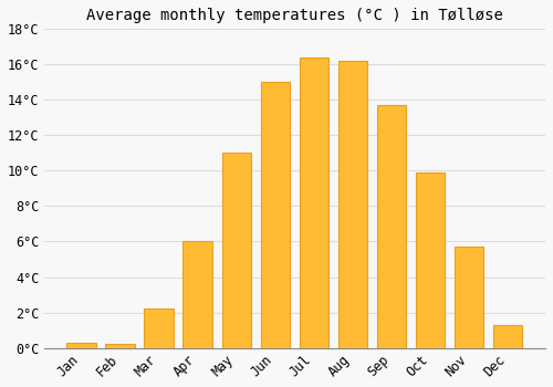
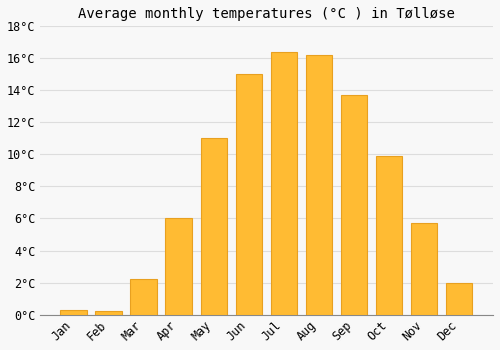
Dec: 1.3°C -> 2.0°C
